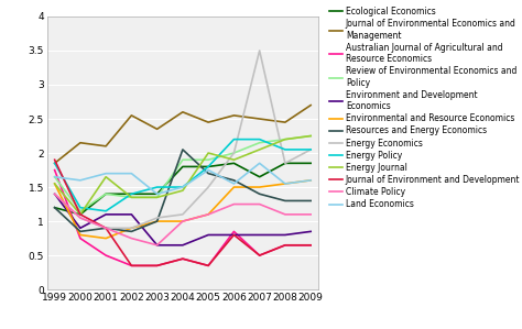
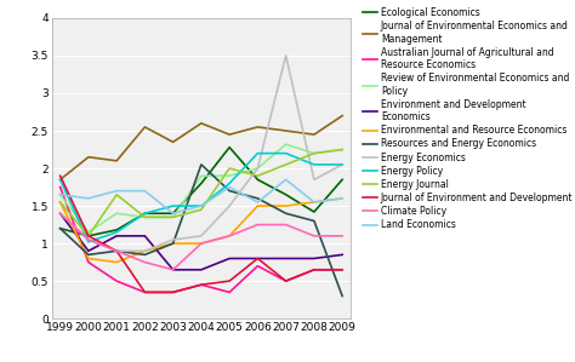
Energy Policy/2000: 1.20 -> 1.02
Ecological Economics/2001: 1.40 -> 1.18
Ecological Economics/2005: 1.80 -> 2.28
Journal of Environment and Development/2005: 0.35 -> 0.50
Australian Journal of Agricultural and Resource Economics/2006: 0.85 -> 0.70
Review of Environmental Economics and Policy/2007: 2.15 -> 2.32
Ecological Economics/2008: 1.85 -> 1.42
Resources and Energy Economics/2009: 1.30 -> 0.30
